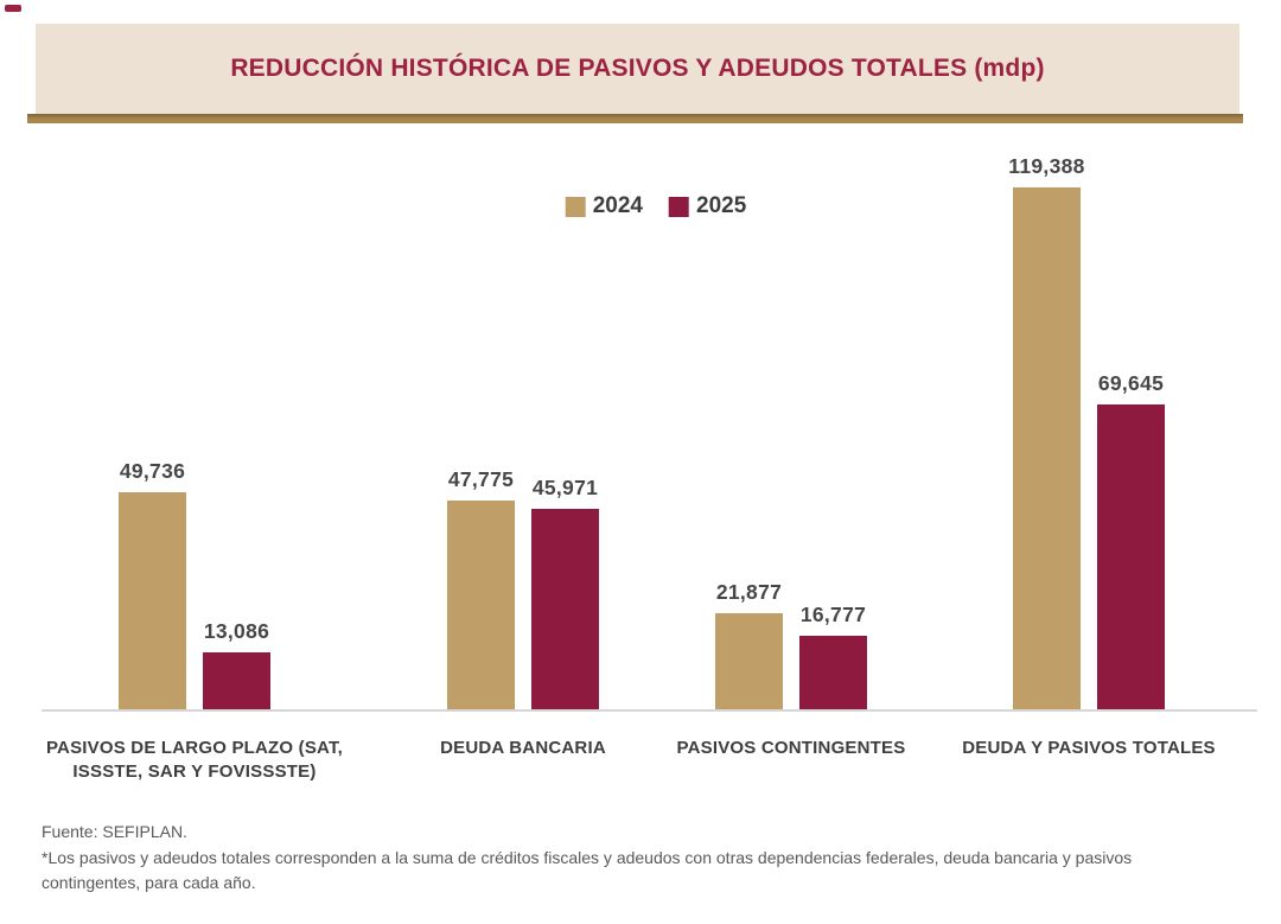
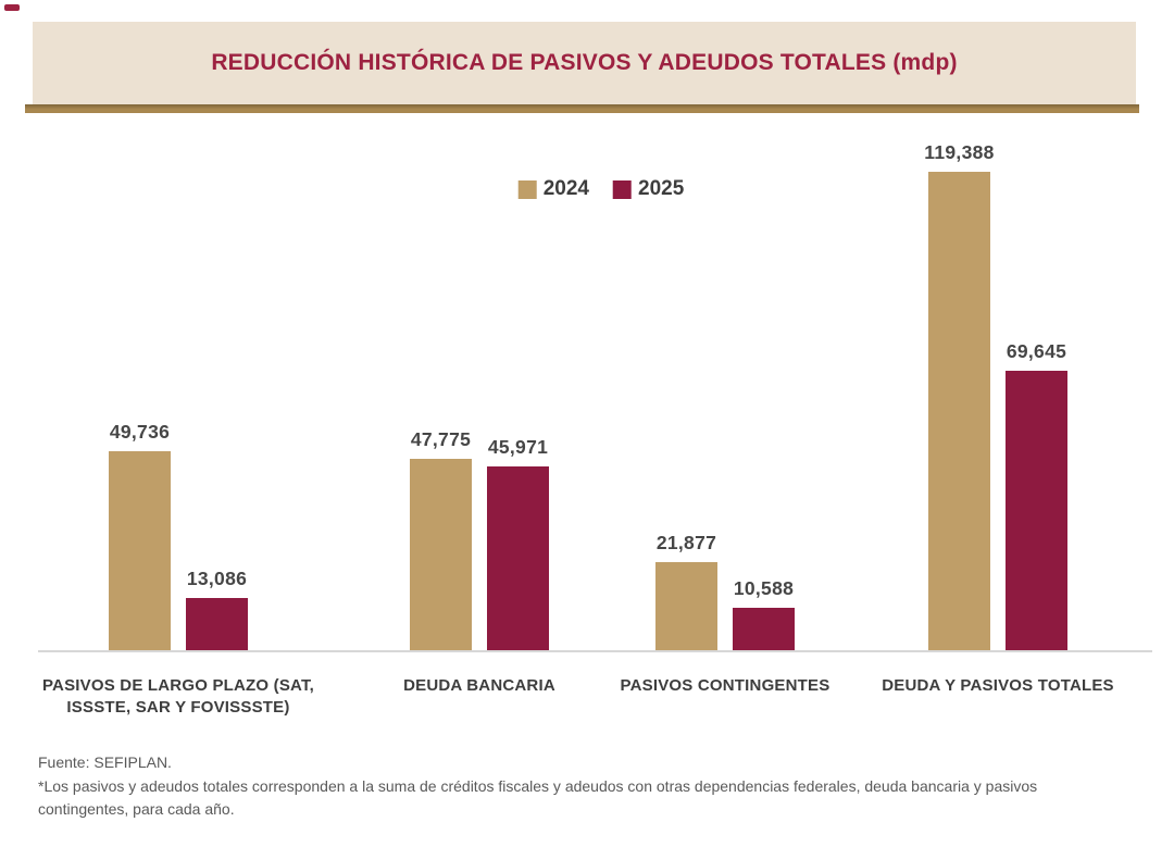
2025/PASIVOS CONTINGENTES: 16,777 -> 10,588
